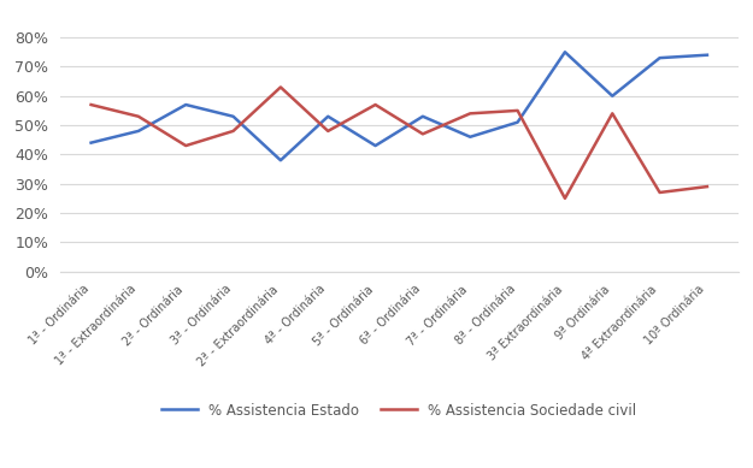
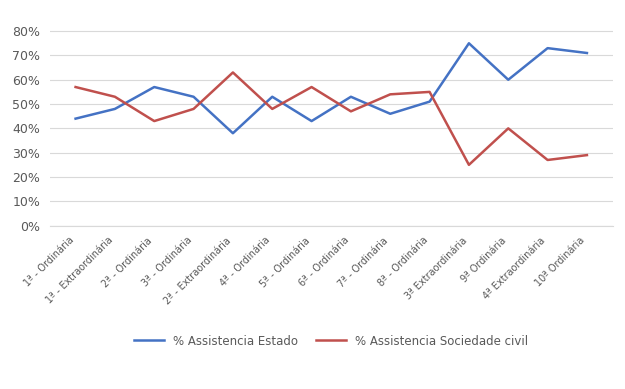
% Assistencia Sociedade civil/9ª Ordinária: 54% -> 40%
% Assistencia Estado/10ª Ordinária: 74% -> 71%
